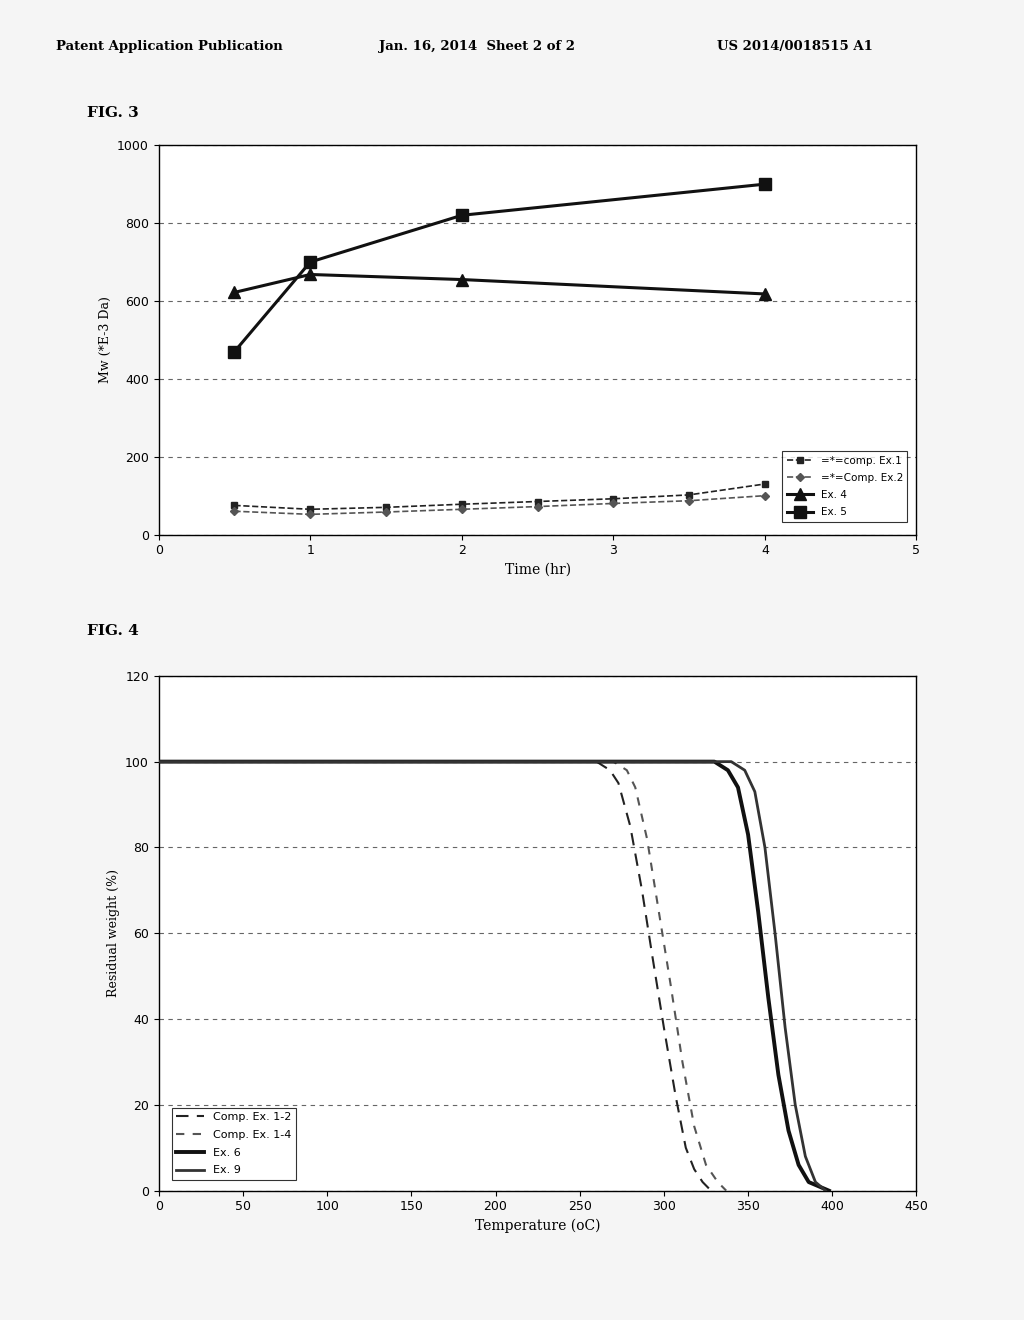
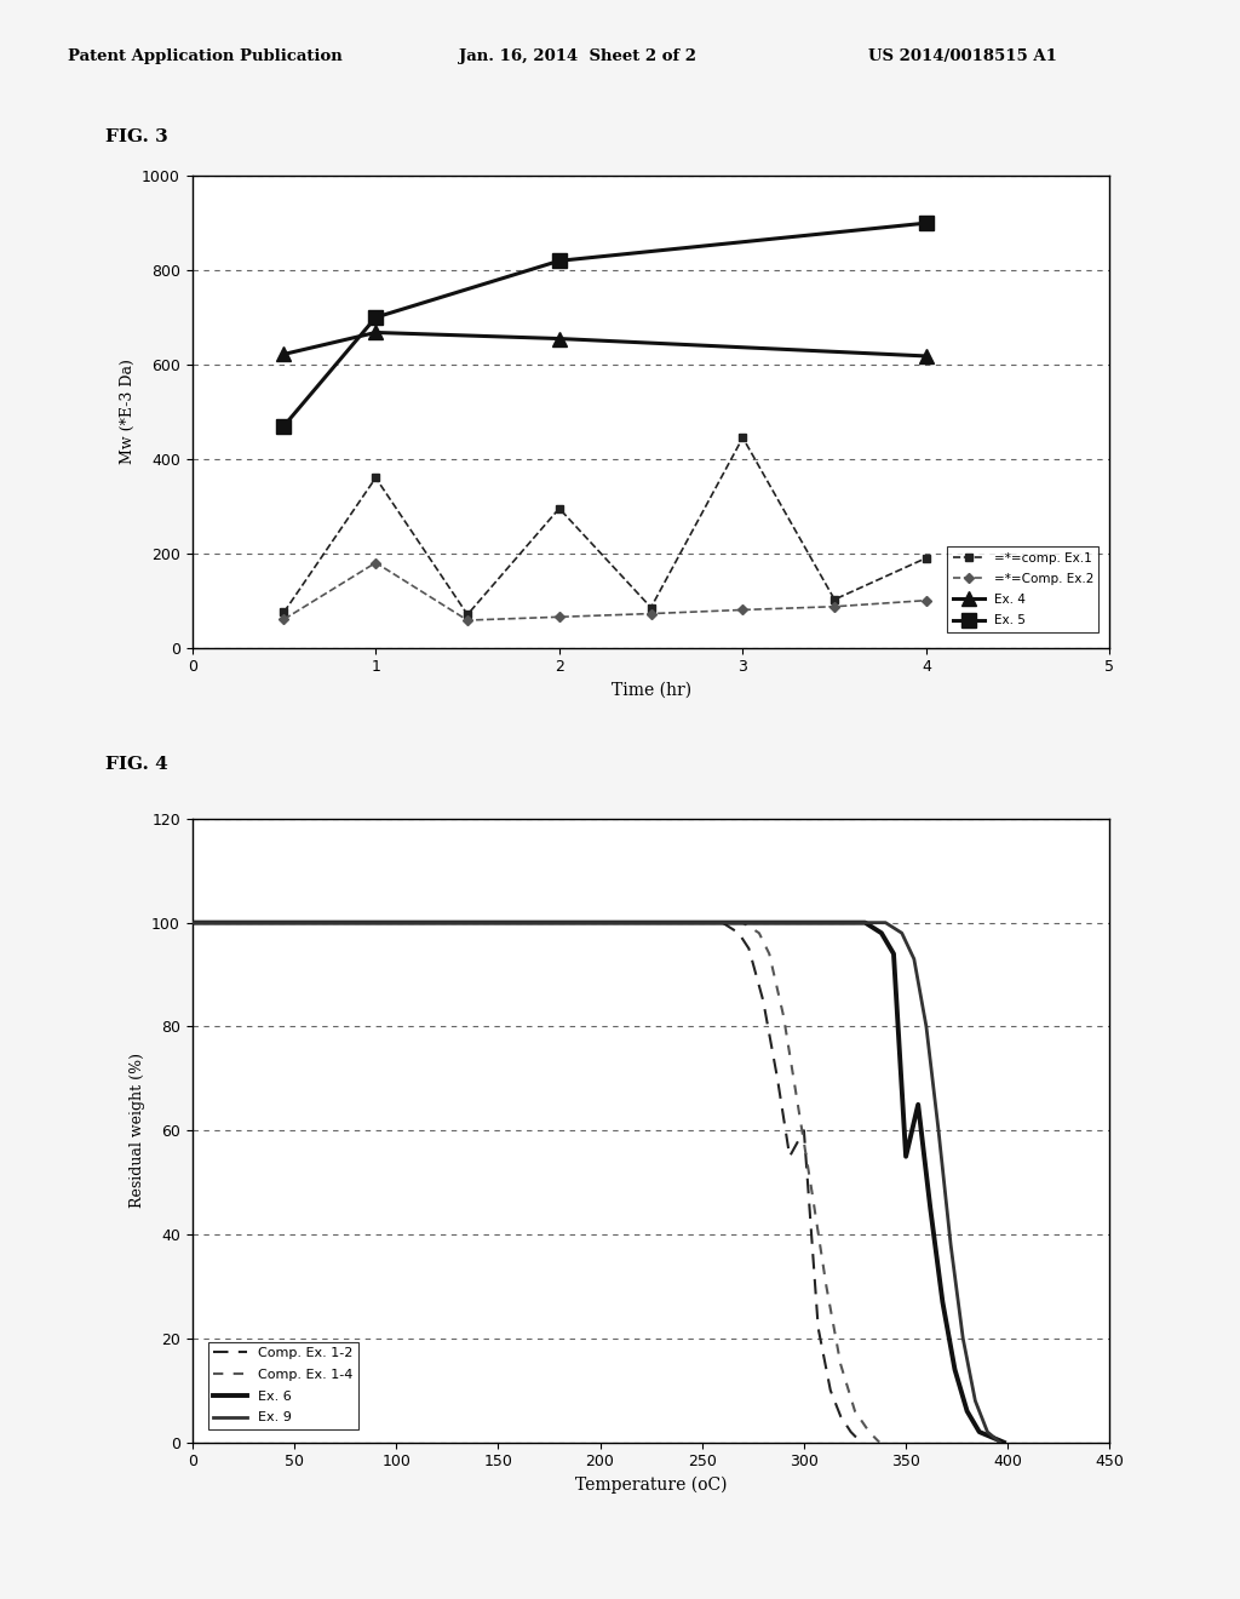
=*=comp. Ex.1/1: 65 -> 360
=*=Comp. Ex.2/1: 52 -> 180
=*=comp. Ex.1/2: 78 -> 295
=*=comp. Ex.1/3: 92 -> 445
=*=comp. Ex.1/4: 130 -> 190
Comp. Ex. 1-2/300: 38 -> 60
Ex. 6/350: 83 -> 55
